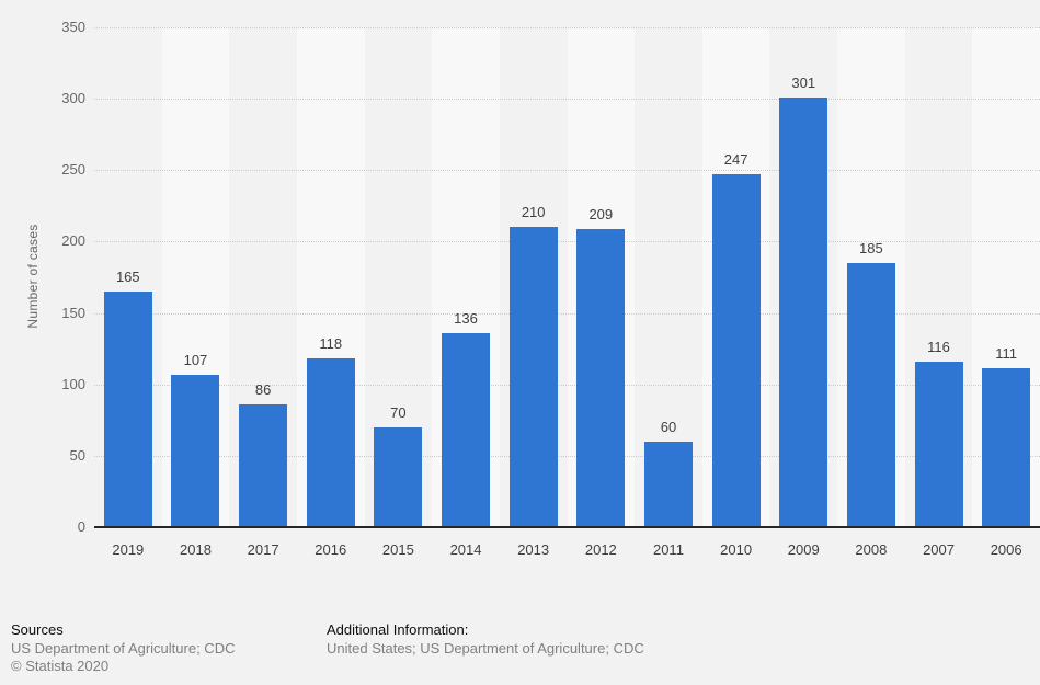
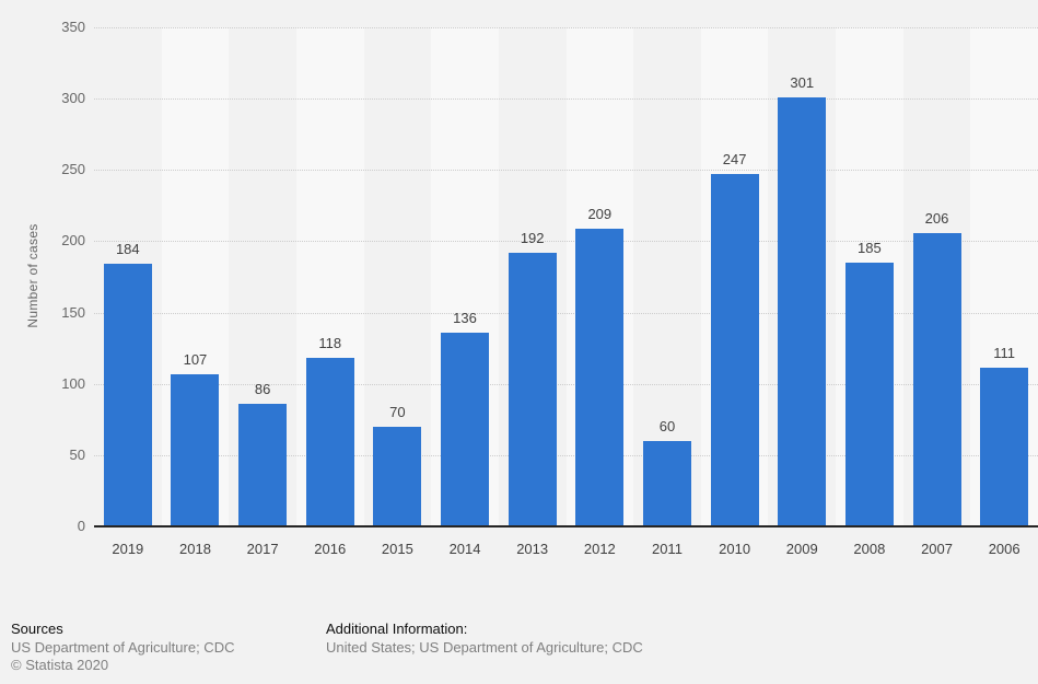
2019: 165 -> 184
2013: 210 -> 192
2007: 116 -> 206
